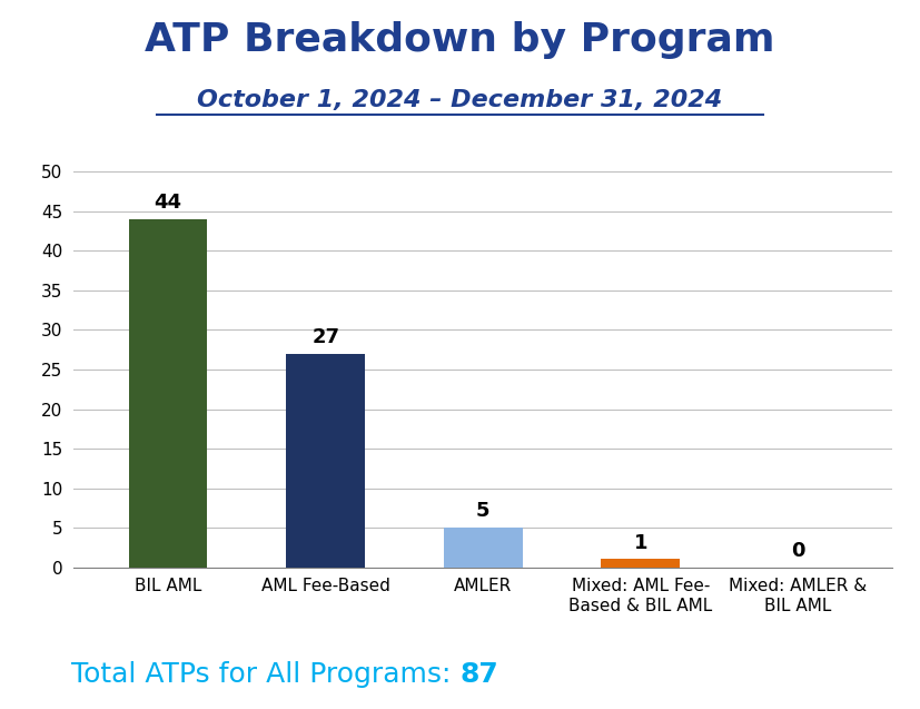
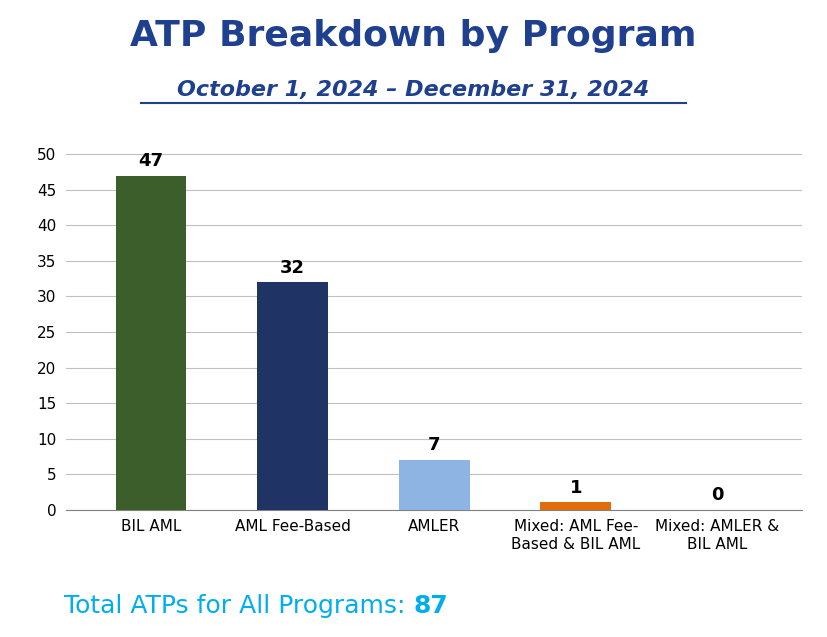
BIL AML: 44 -> 47
AML Fee-Based: 27 -> 32
AMLER: 5 -> 7
